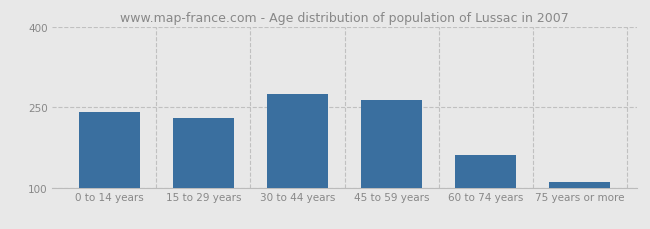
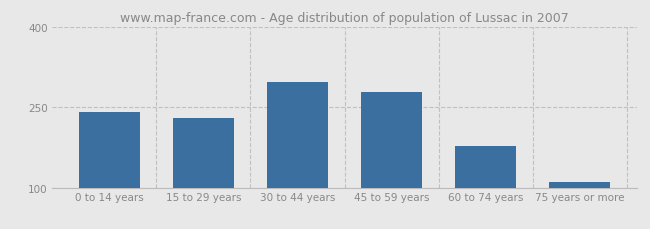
30 to 44 years: 275 -> 296
45 to 59 years: 263 -> 278
60 to 74 years: 160 -> 178
